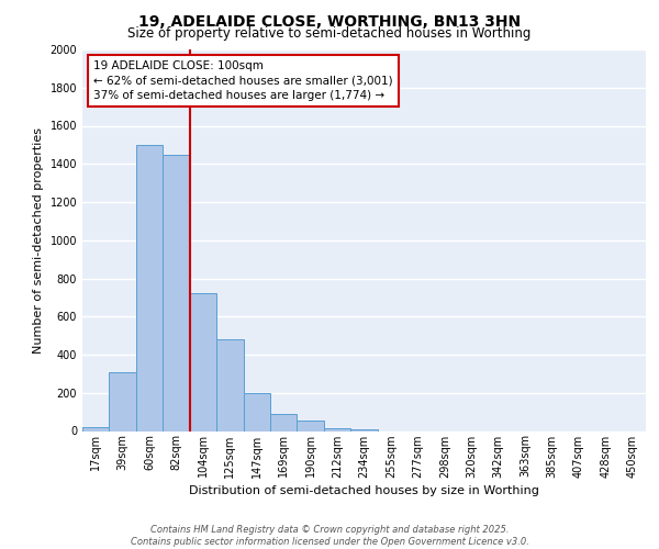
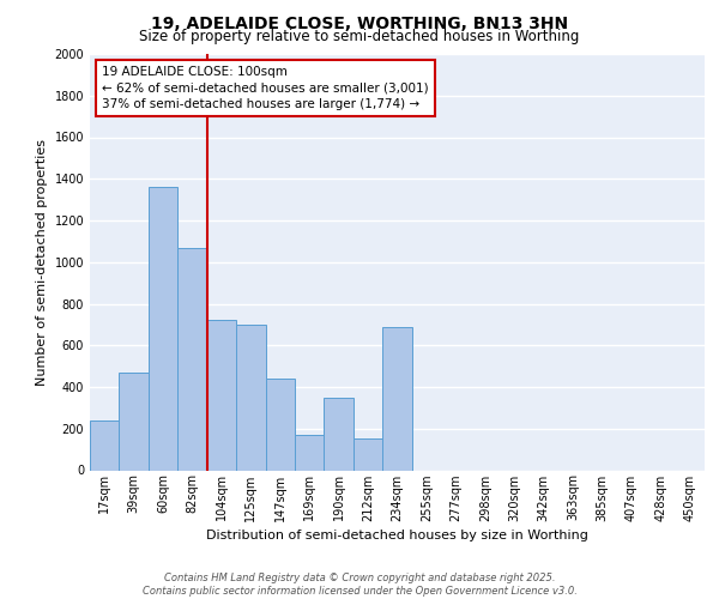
17sqm: 20 -> 240
39sqm: 310 -> 470
60sqm: 1500 -> 1360
82sqm: 1450 -> 1070
125sqm: 480 -> 700
147sqm: 200 -> 440
169sqm: 90 -> 170
190sqm: 50 -> 350
212sqm: 20 -> 150
234sqm: 10 -> 690
